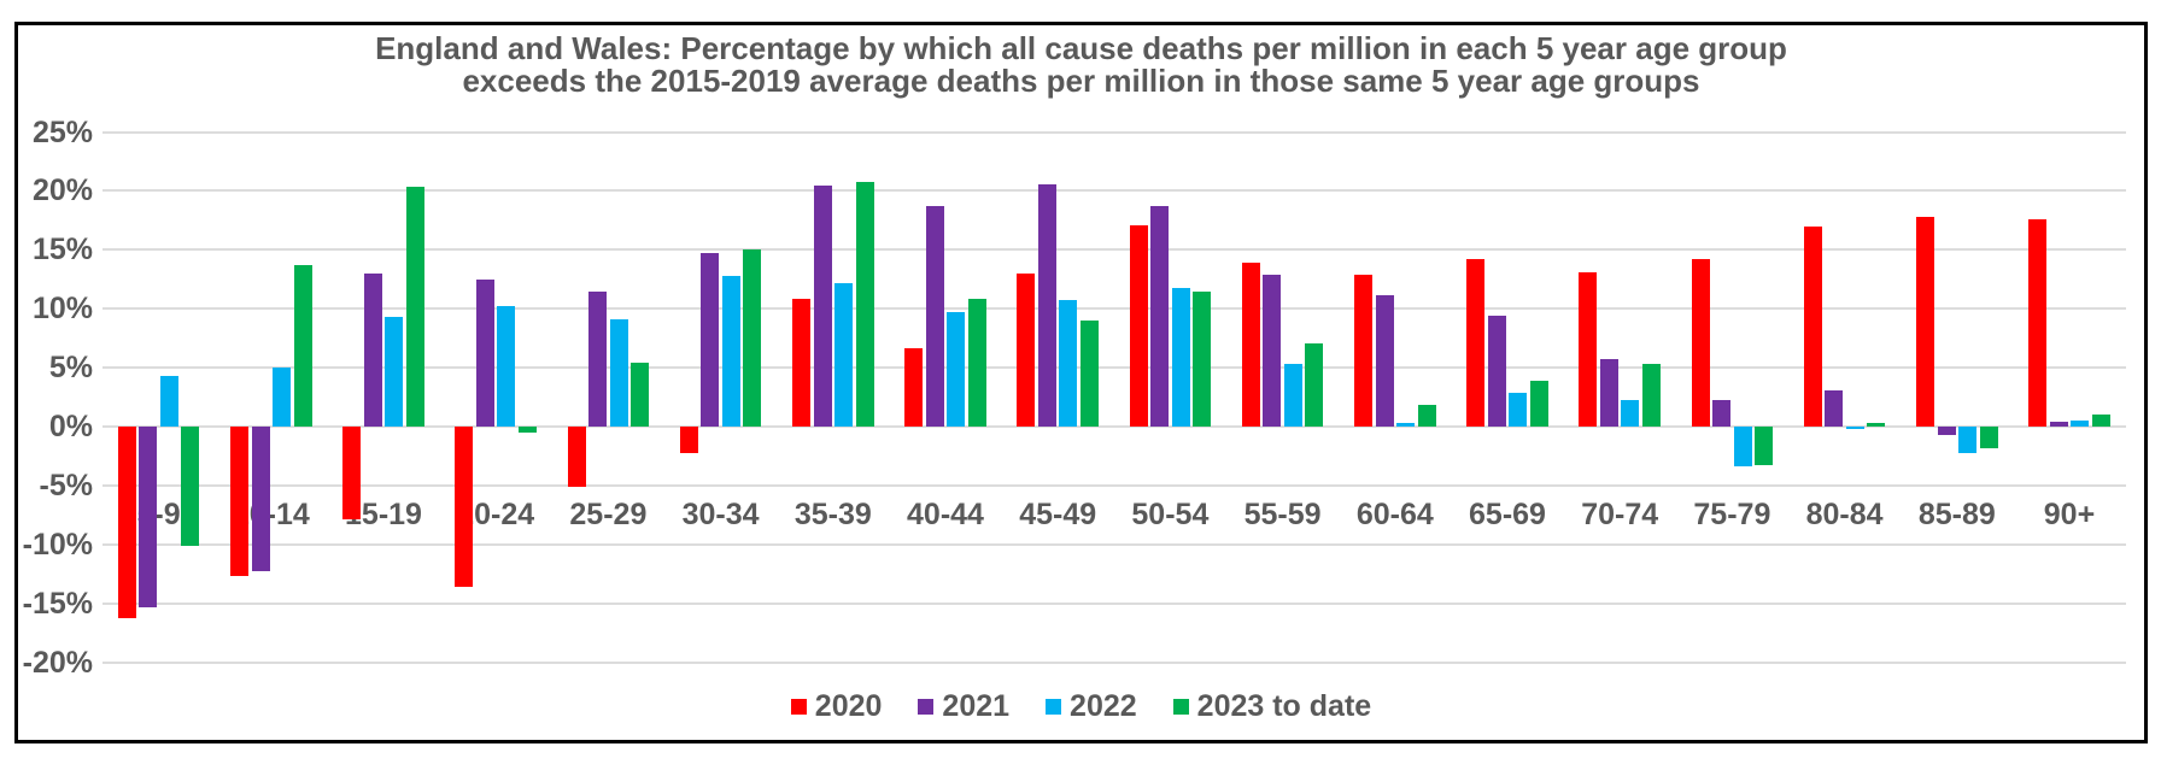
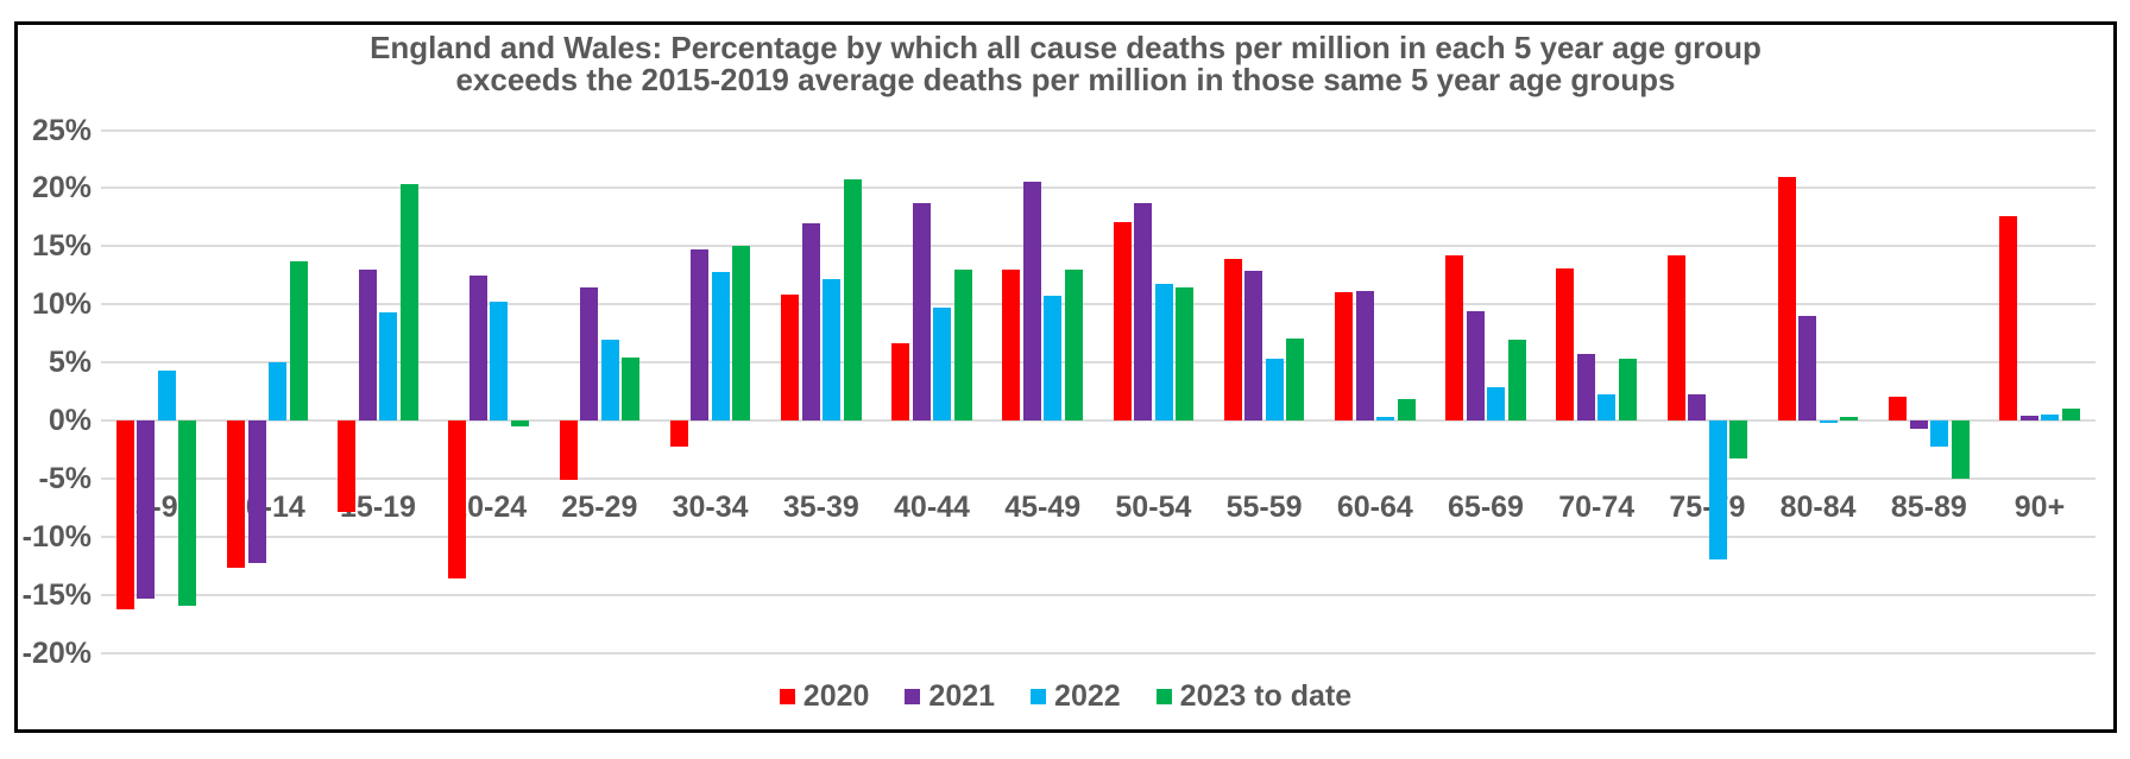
2023 to date/5-9: -10% -> -16%
2022/25-29: 9% -> 7%
2021/35-39: 20% -> 17%
2023 to date/40-44: 11% -> 13%
2023 to date/45-49: 9% -> 13%
2020/60-64: 13% -> 11%
2023 to date/65-69: 4% -> 7%
2022/75-79: -3% -> -12%
2020/80-84: 17% -> 21%
2021/80-84: 3% -> 9%
2020/85-89: 18% -> 2%
2023 to date/85-89: -2% -> -5%
